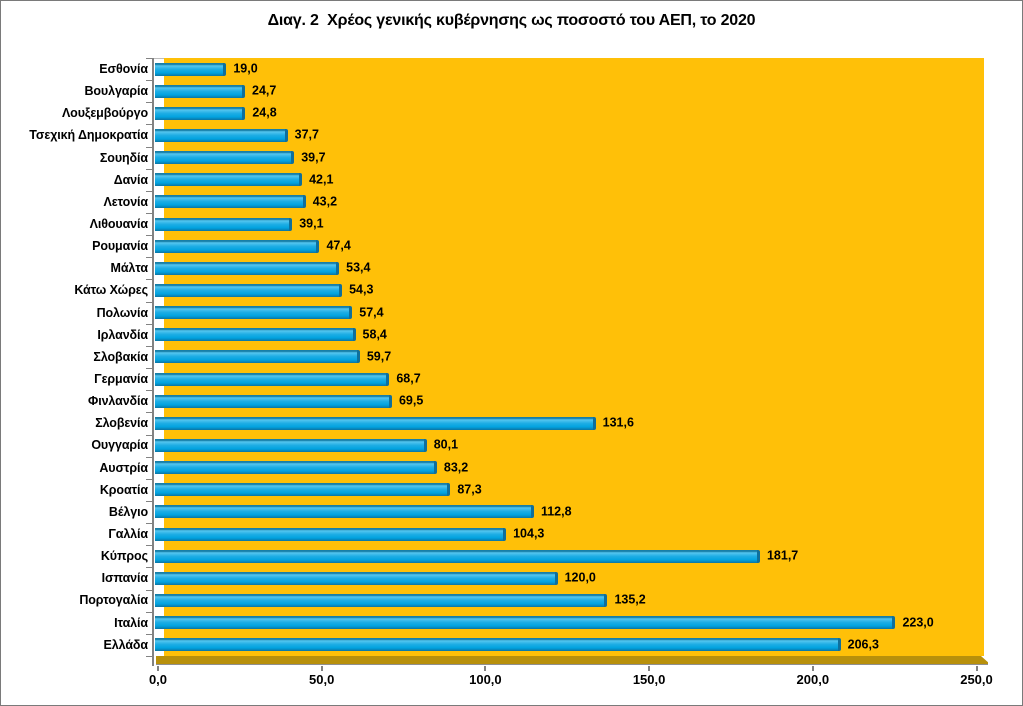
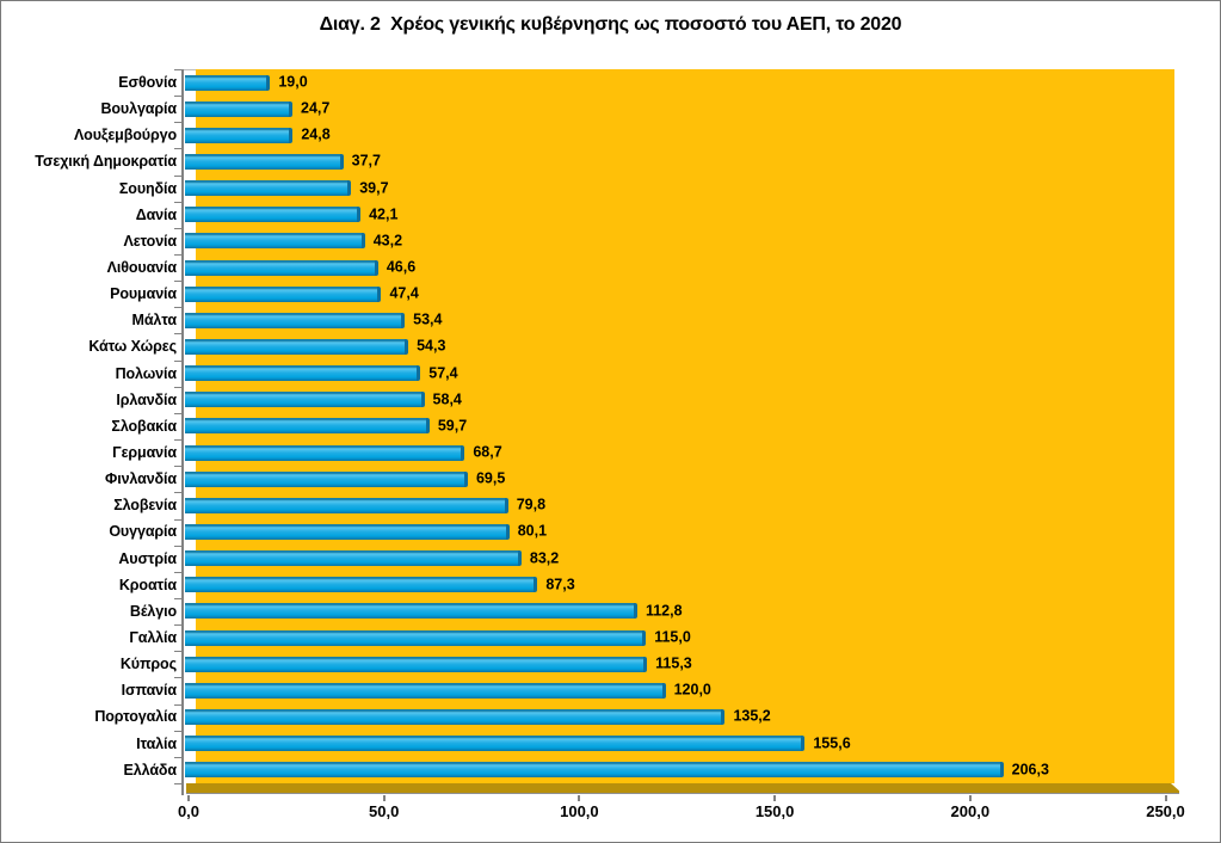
Λιθουανία: 39,1 -> 46,6
Σλοβενία: 131,6 -> 79,8
Γαλλία: 104,3 -> 115,0
Κύπρος: 181,7 -> 115,3
Ιταλία: 223,0 -> 155,6
